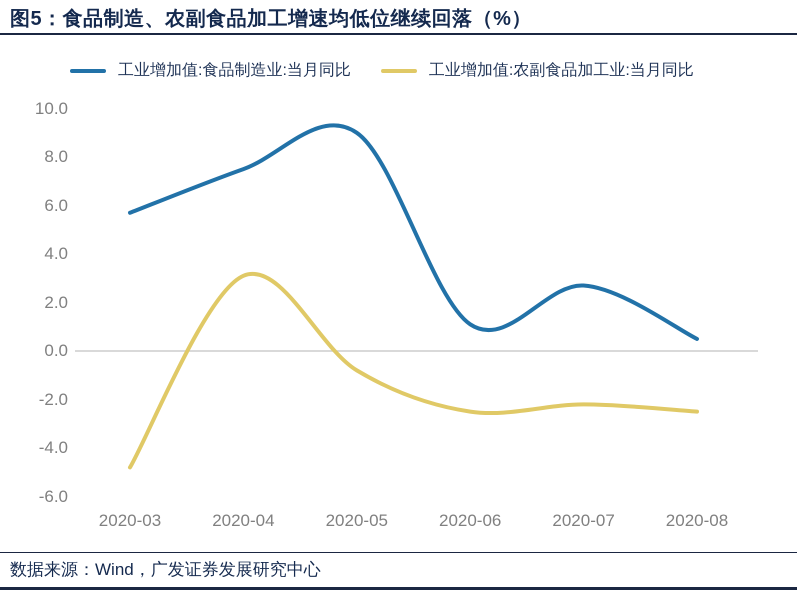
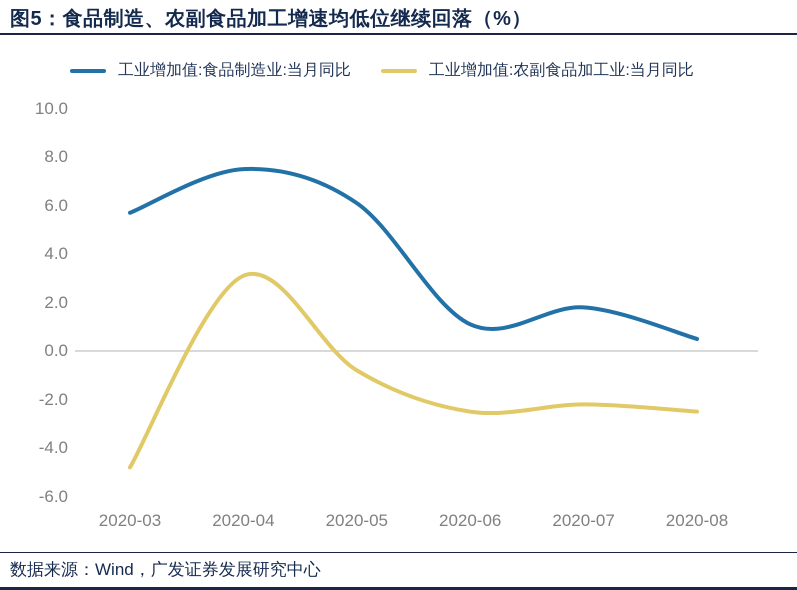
工业增加值:食品制造业:当月同比/2020-05: 9.0 -> 6.1
工业增加值:食品制造业:当月同比/2020-07: 2.7 -> 1.8
